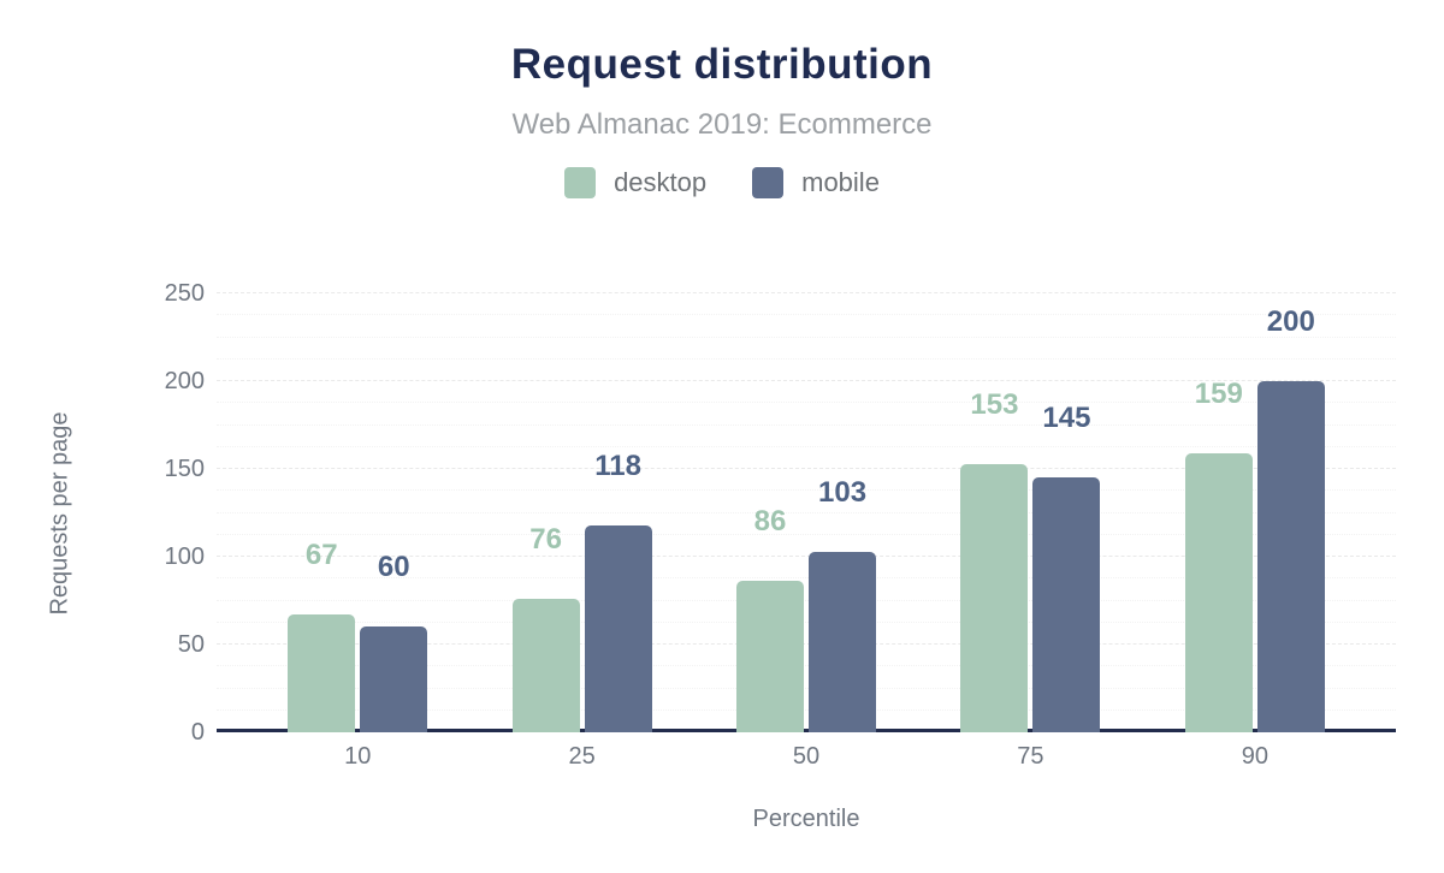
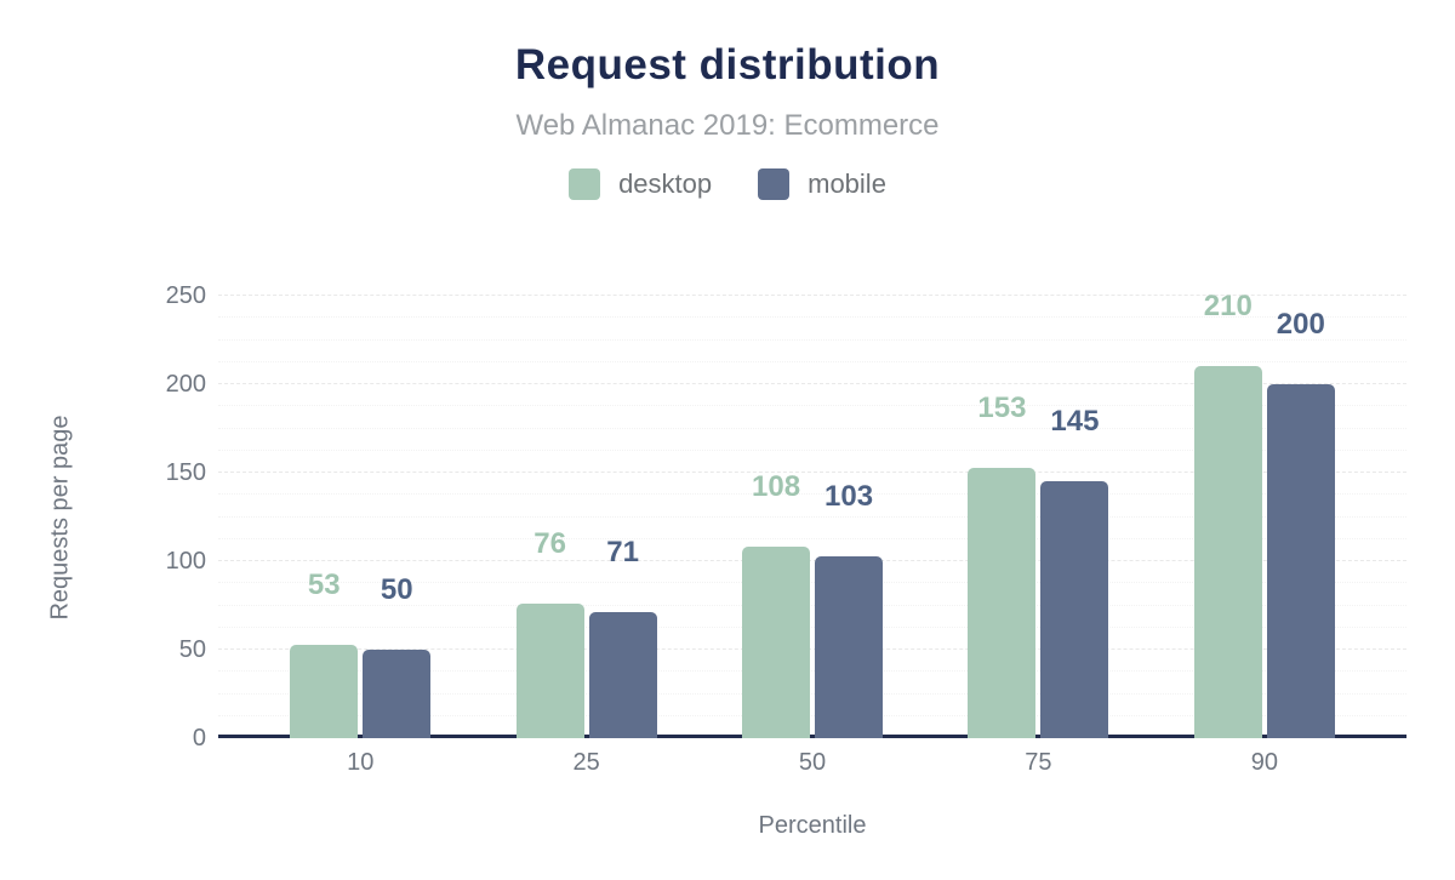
desktop/10: 67 -> 53
mobile/10: 60 -> 50
mobile/25: 118 -> 71
desktop/50: 86 -> 108
desktop/90: 159 -> 210
